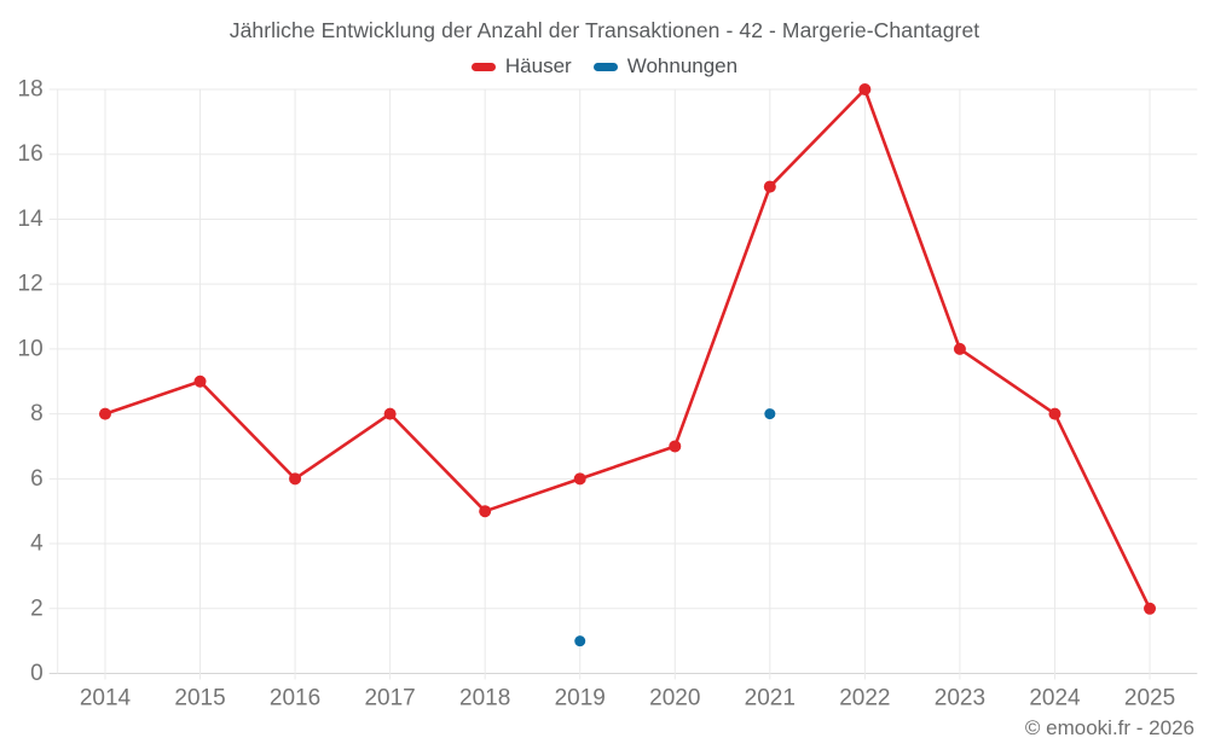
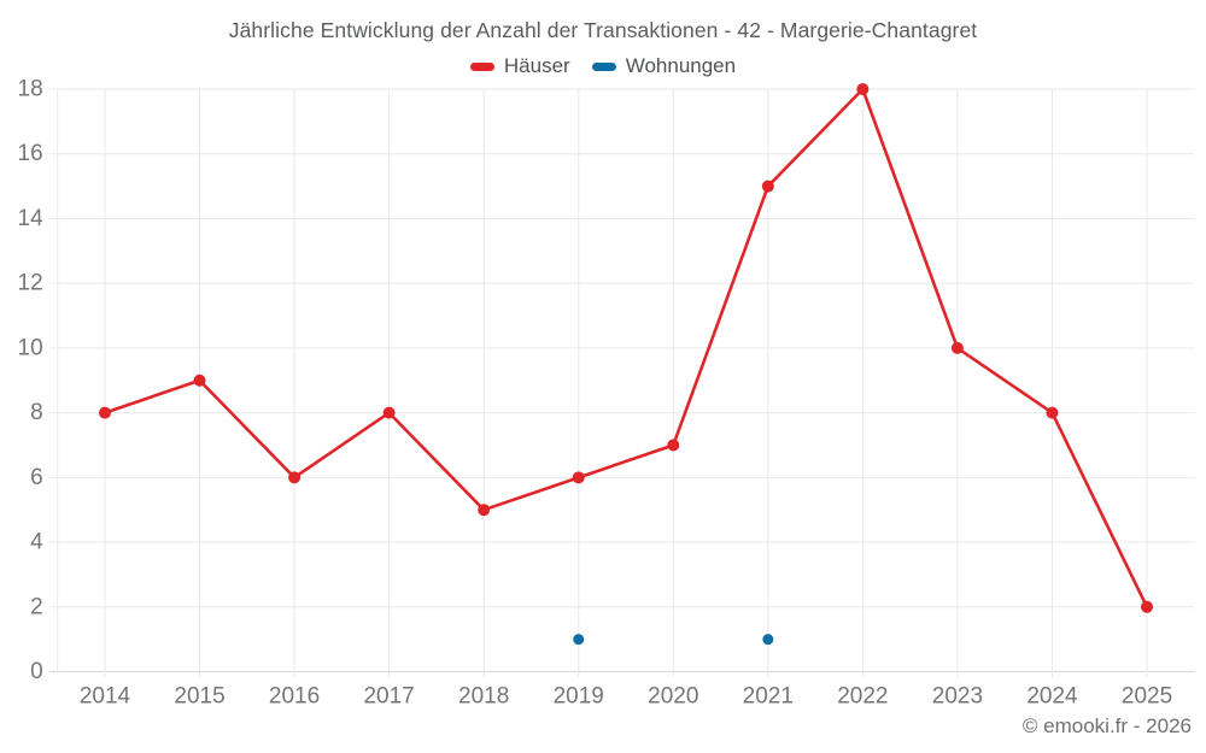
Wohnungen/2021: 8 -> 1
